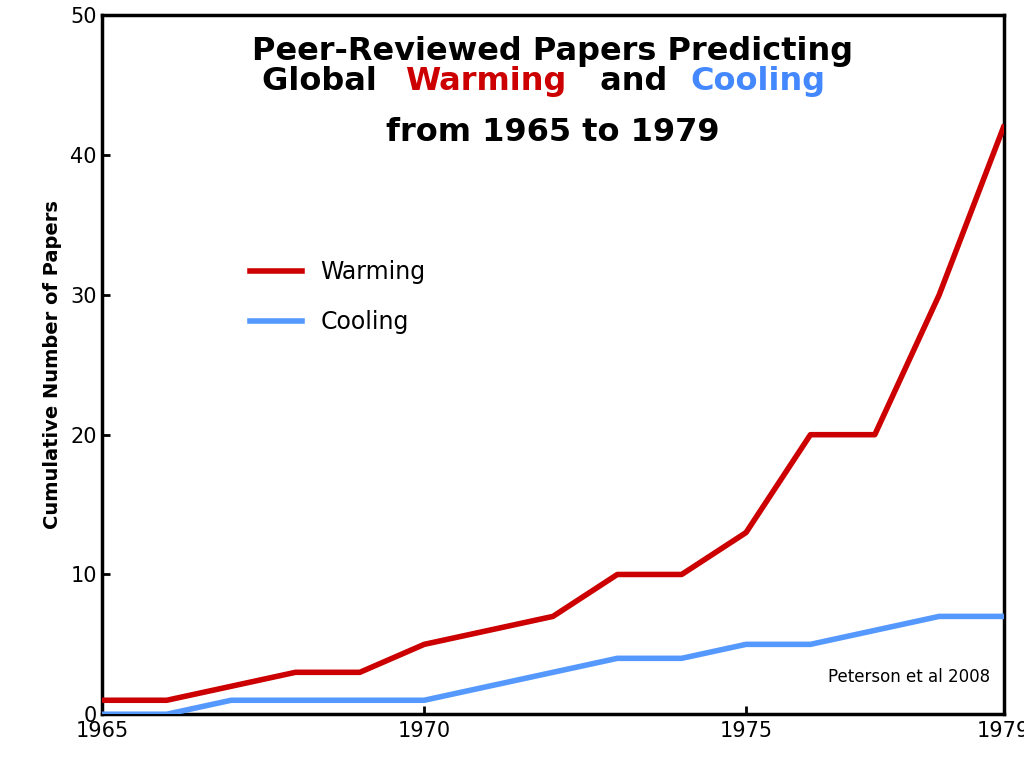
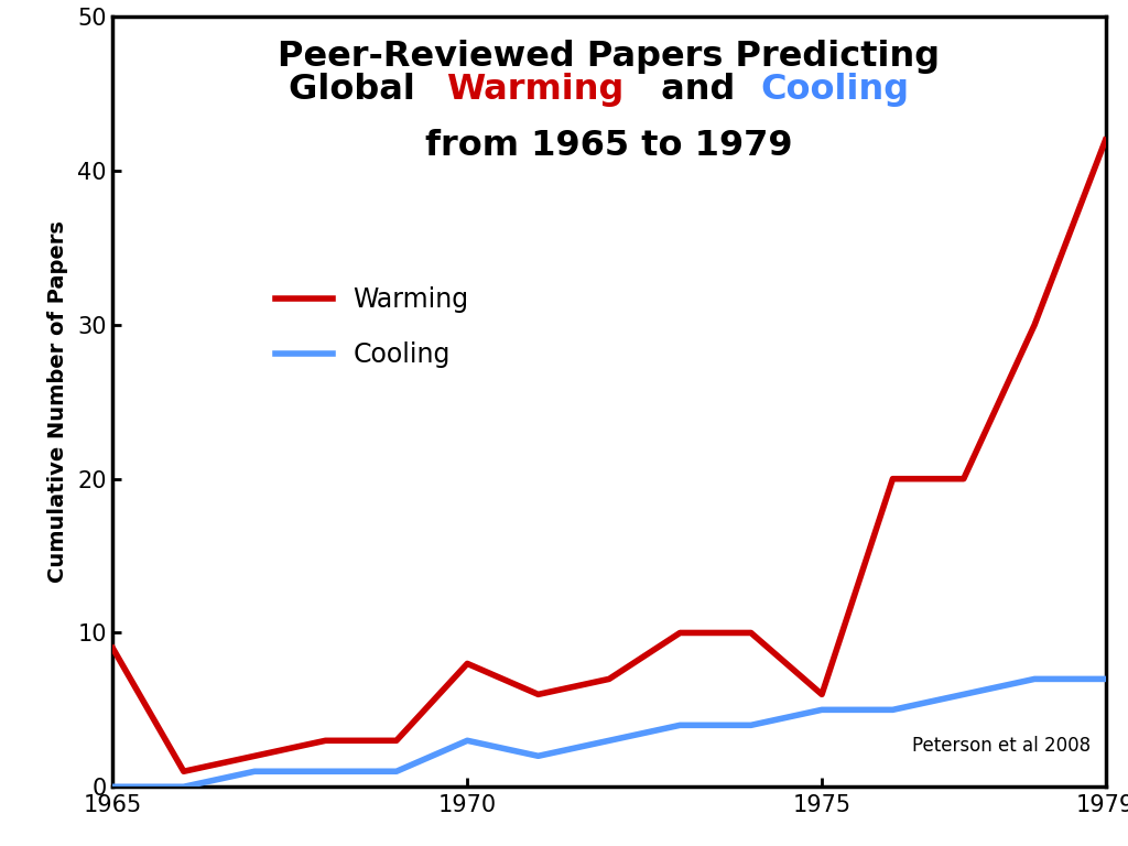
Warming/1965: 1 -> 9
Warming/1970: 5 -> 8
Cooling/1970: 1 -> 3
Warming/1975: 13 -> 6
